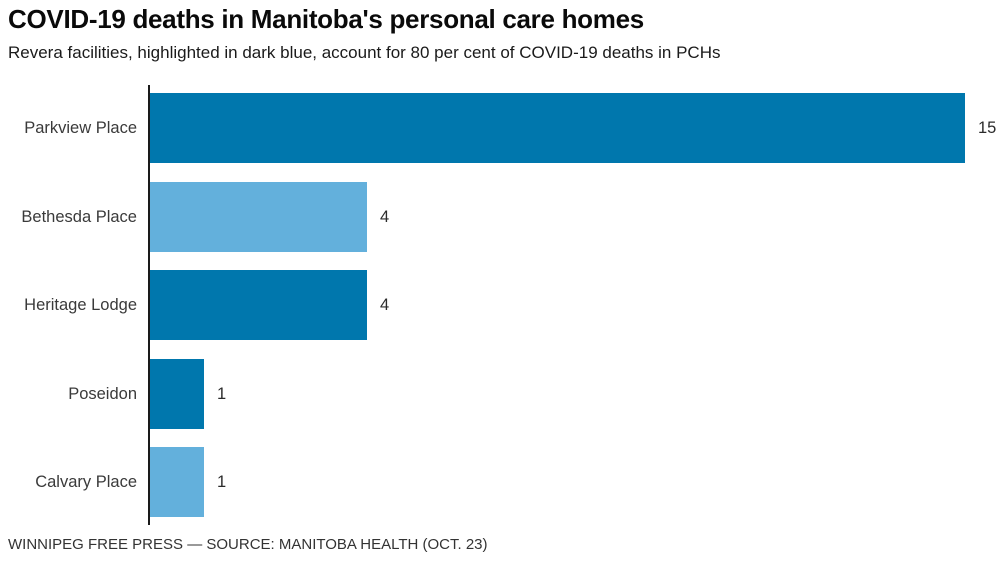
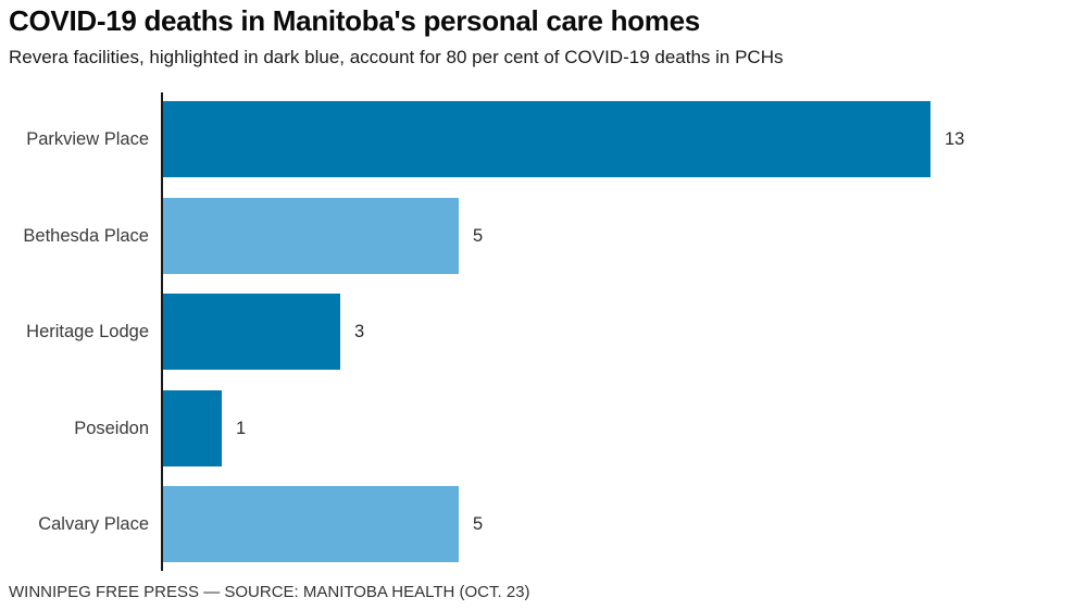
Parkview Place: 15 -> 13
Bethesda Place: 4 -> 5
Heritage Lodge: 4 -> 3
Calvary Place: 1 -> 5
